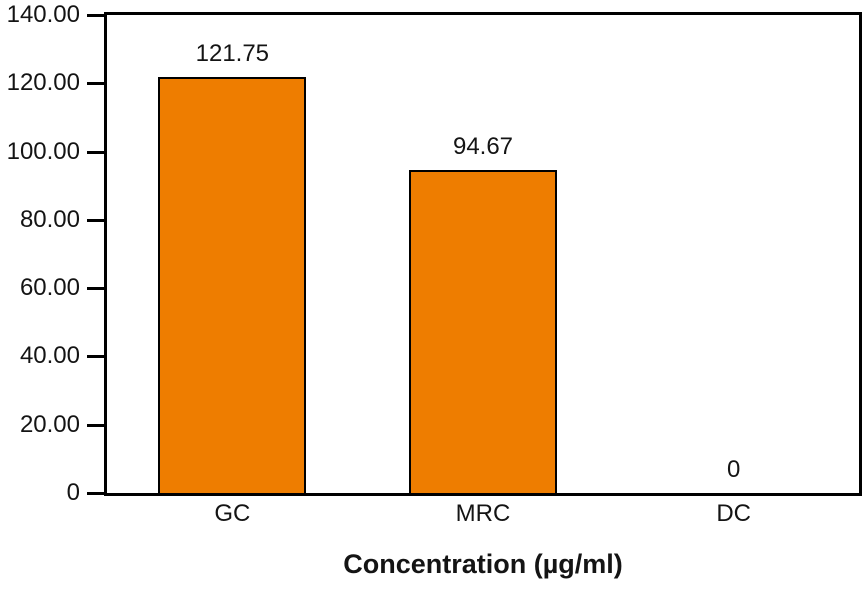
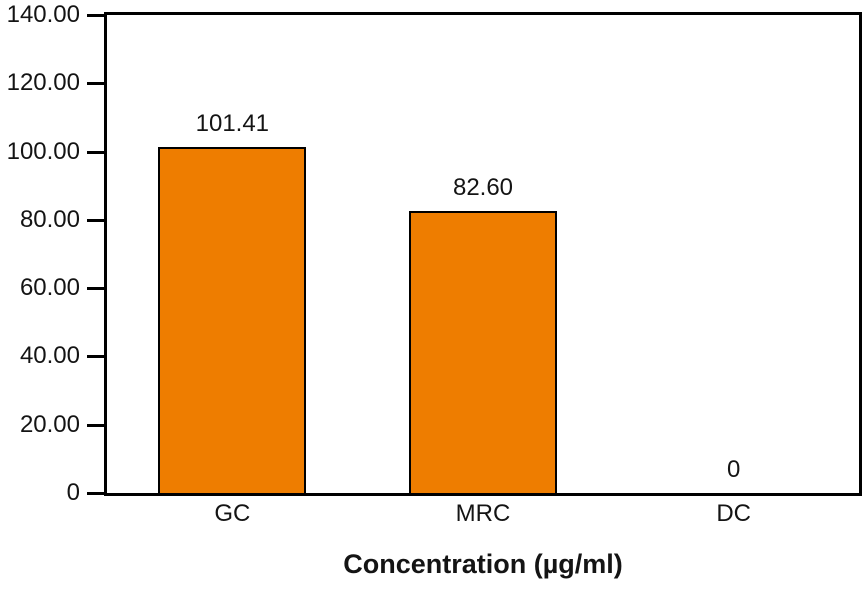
GC: 121.75 -> 101.41
MRC: 94.67 -> 82.60
